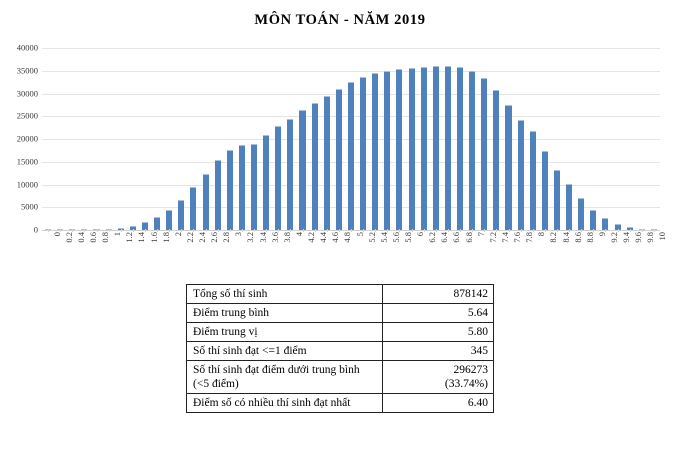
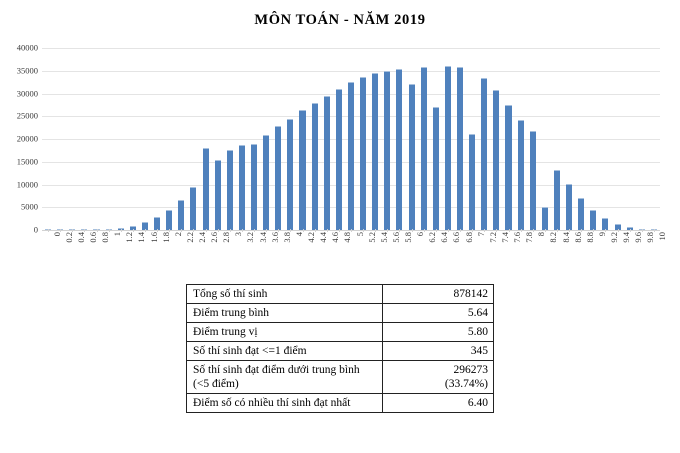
2.6: 12000 -> 18000
6: 36000 -> 32000
6.4: 36000 -> 27000
7: 35000 -> 21000
8.2: 17000 -> 5000
